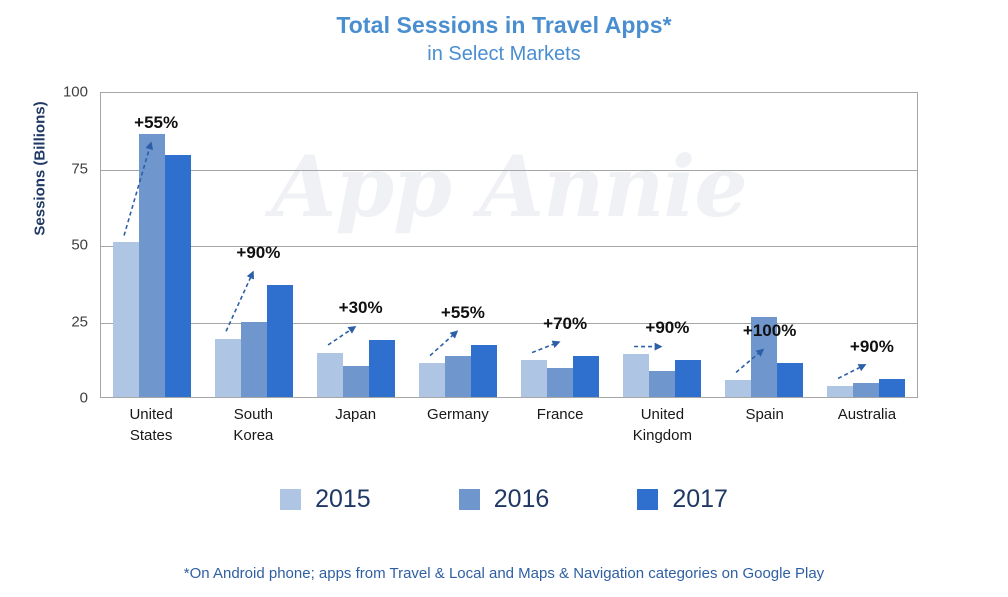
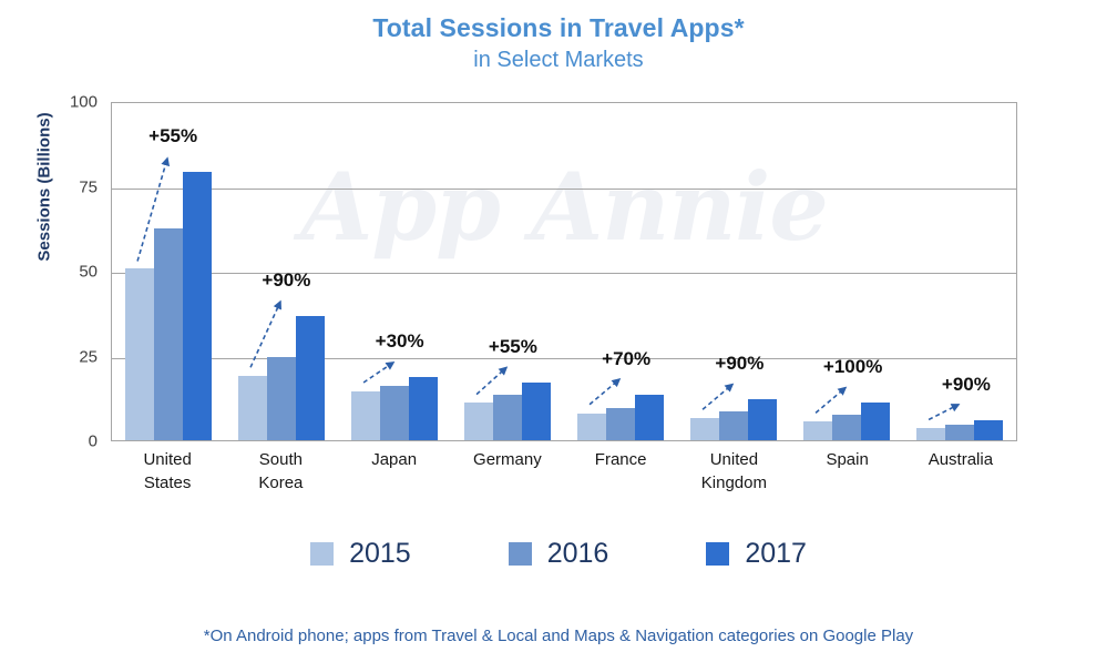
2016/United States: 86 -> 62
2016/Japan: 10 -> 16
2015/France: 12 -> 8
2015/United Kingdom: 14 -> 6
2016/Spain: 26 -> 8
